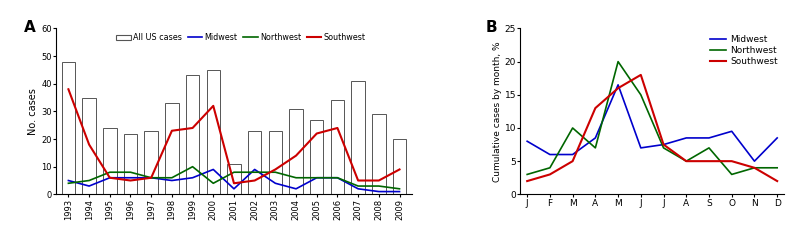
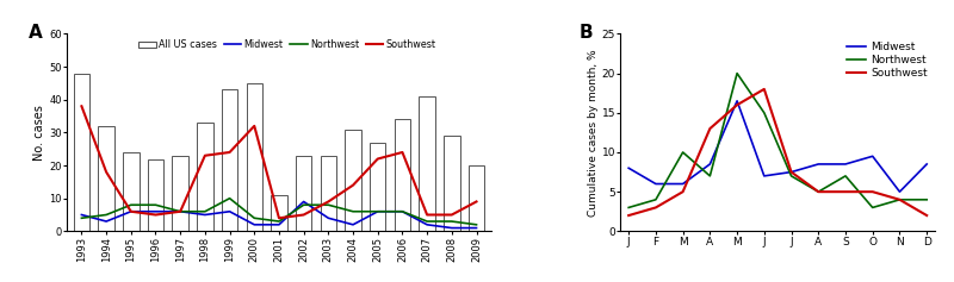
All US cases/1994: 35 -> 32
Midwest/2000: 9 -> 2
Northwest/2001: 8 -> 3
